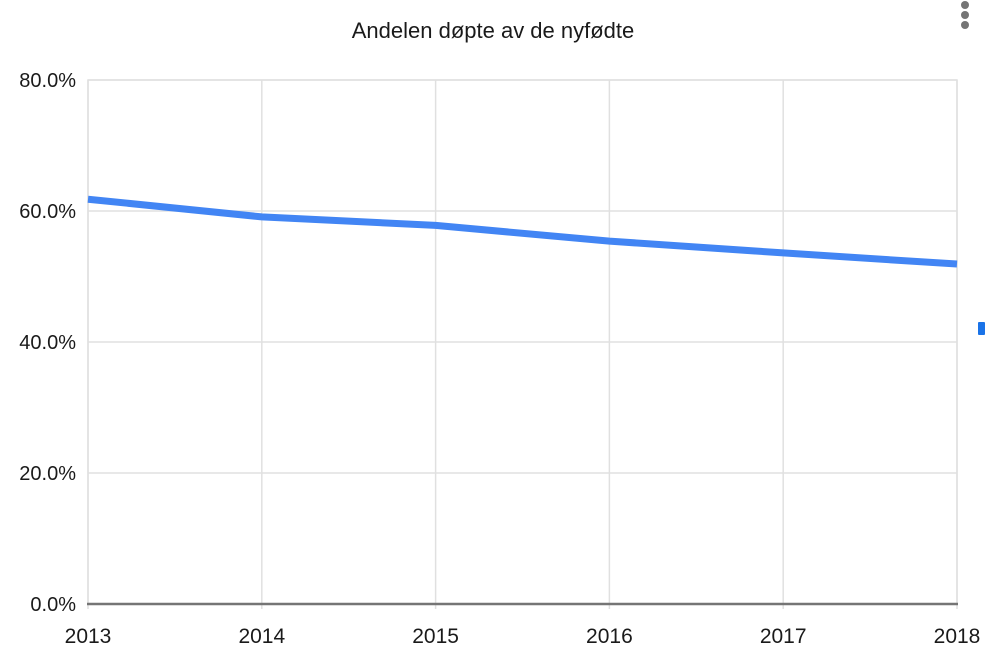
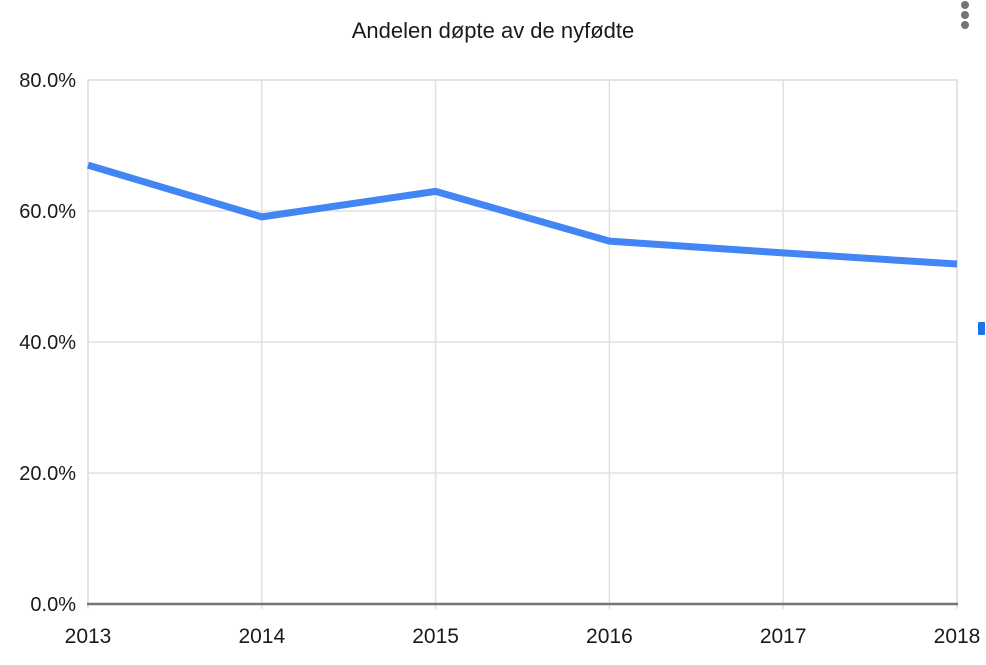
2013: 62% -> 67%
2015: 58% -> 63%
